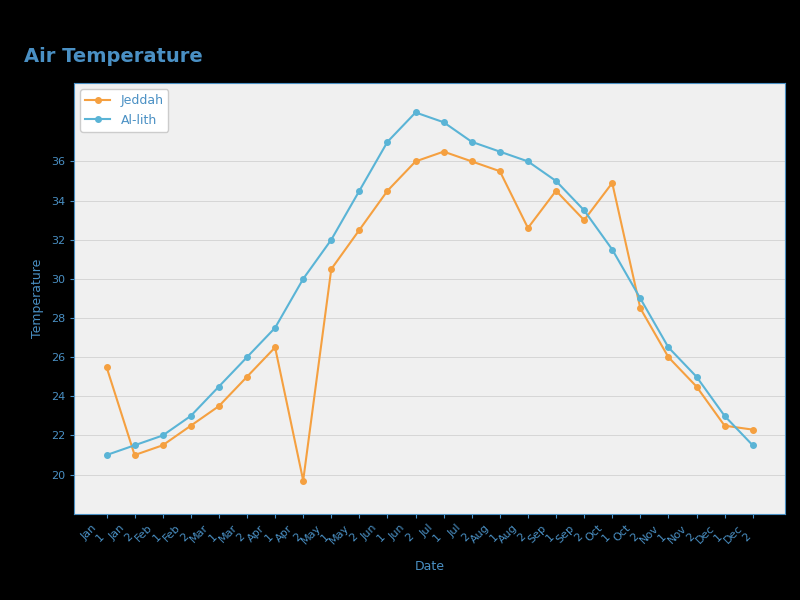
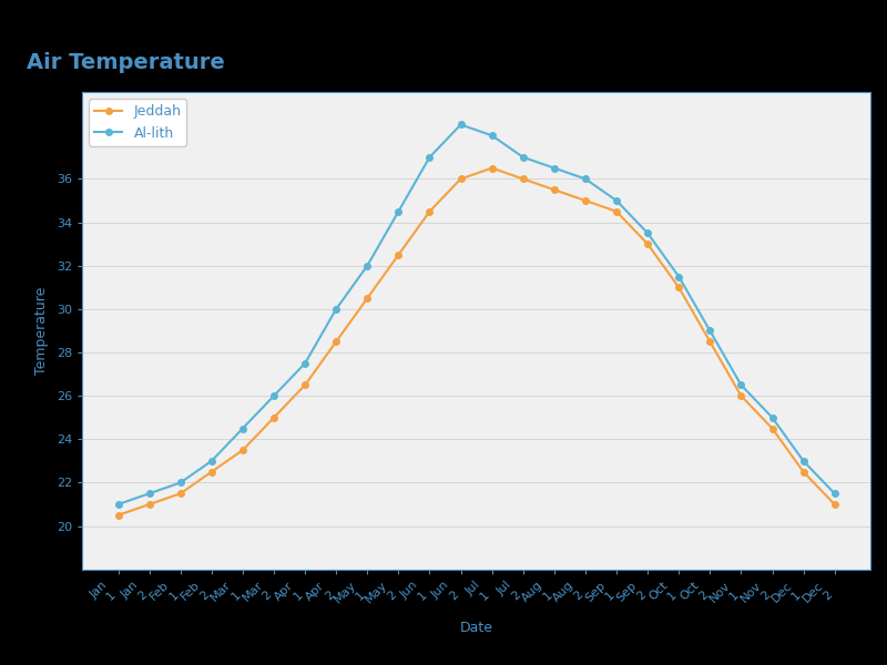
Jeddah/Jan 1: 25.5 -> 20.5
Jeddah/Apr 2: 19.7 -> 28.5
Jeddah/Aug 2: 32.6 -> 35.0
Jeddah/Oct 1: 34.9 -> 31.0
Jeddah/Dec 2: 22.3 -> 21.0
